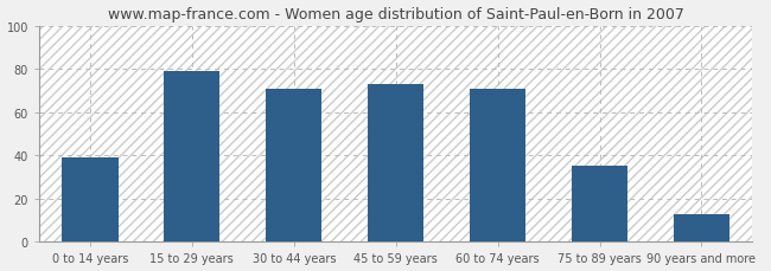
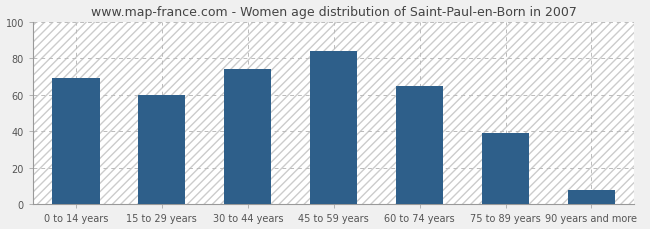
0 to 14 years: 39 -> 69
15 to 29 years: 79 -> 60
30 to 44 years: 71 -> 74
45 to 59 years: 73 -> 84
60 to 74 years: 71 -> 65
75 to 89 years: 35 -> 39
90 years and more: 13 -> 8
